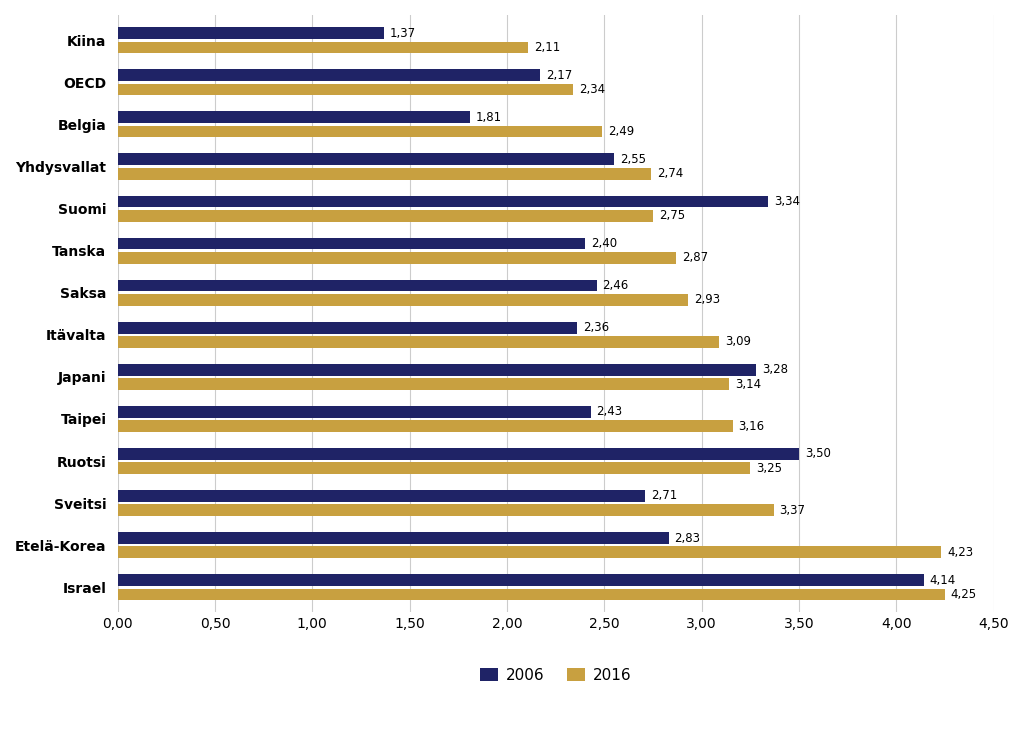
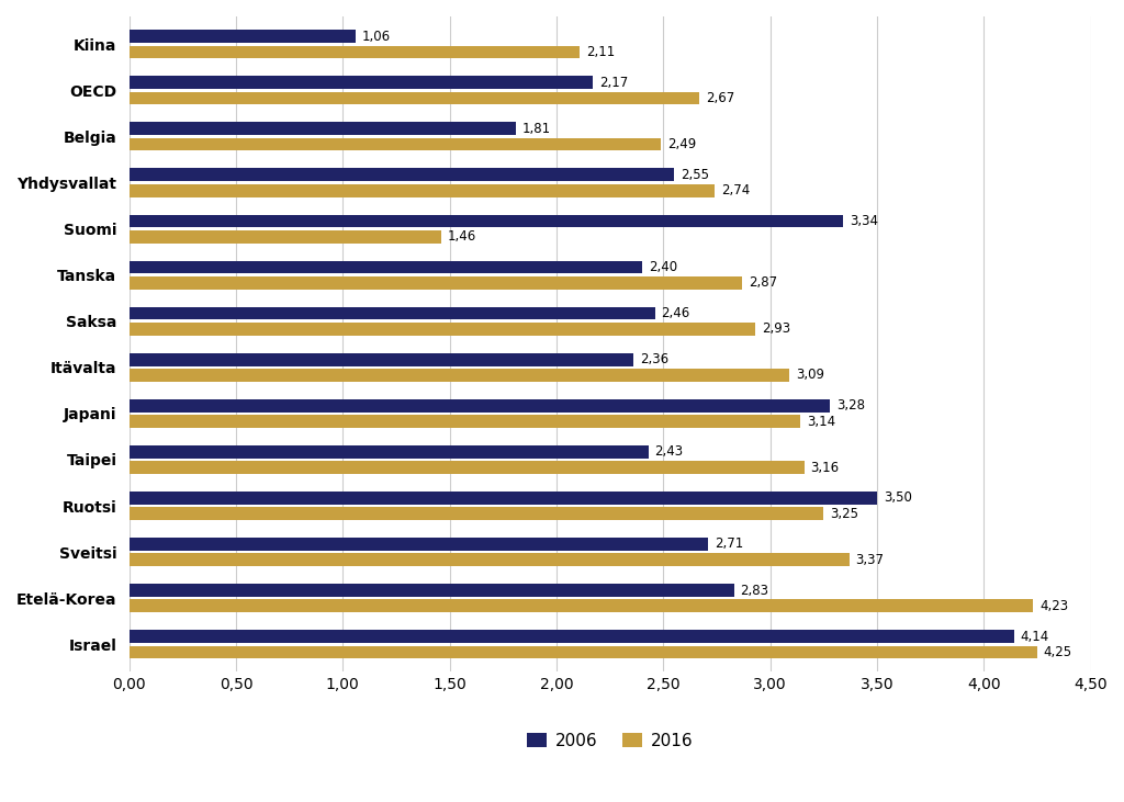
2006/Kiina: 1,37 -> 1,06
2016/OECD: 2,34 -> 2,67
2016/Suomi: 2,75 -> 1,46
